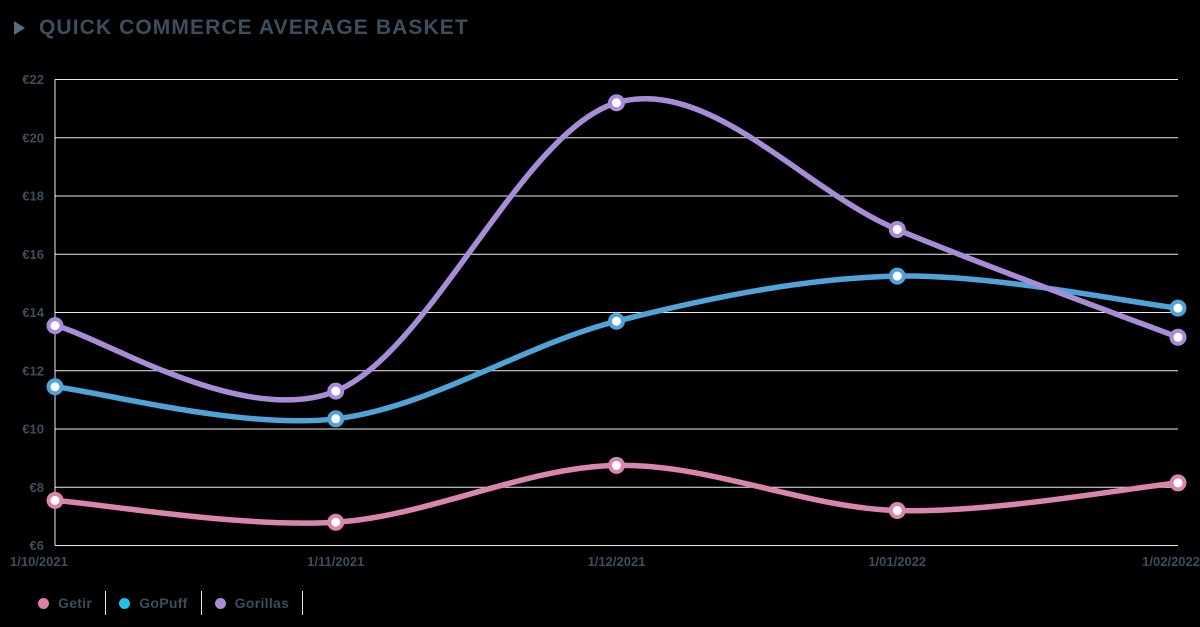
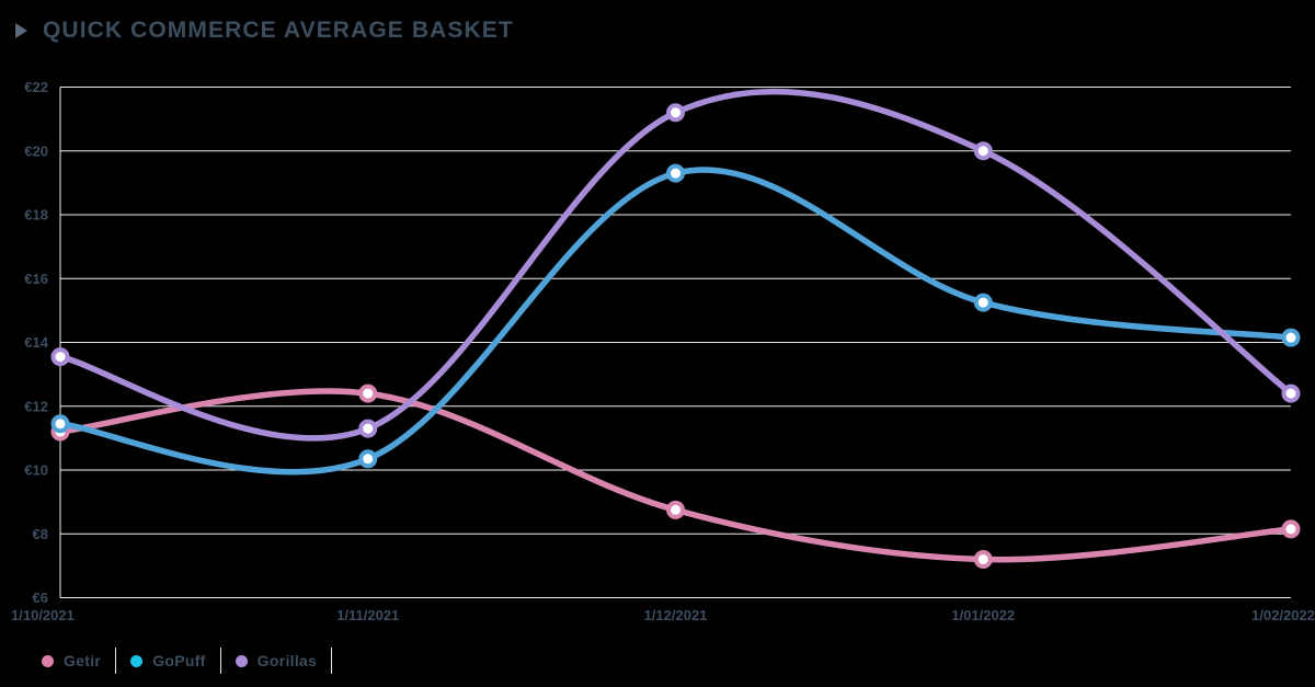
Getir/1/10/2021: €7.5 -> €11.2
Getir/1/11/2021: €6.8 -> €12.4
GoPuff/1/12/2021: €13.7 -> €19.3
Gorillas/1/01/2022: €16.9 -> €20.0
Gorillas/1/02/2022: €13.2 -> €12.4
